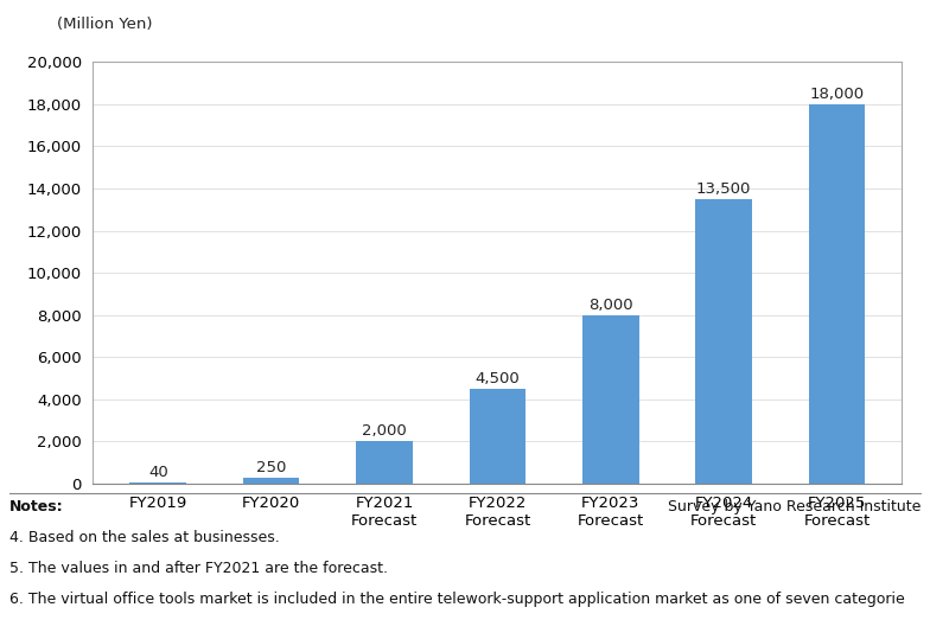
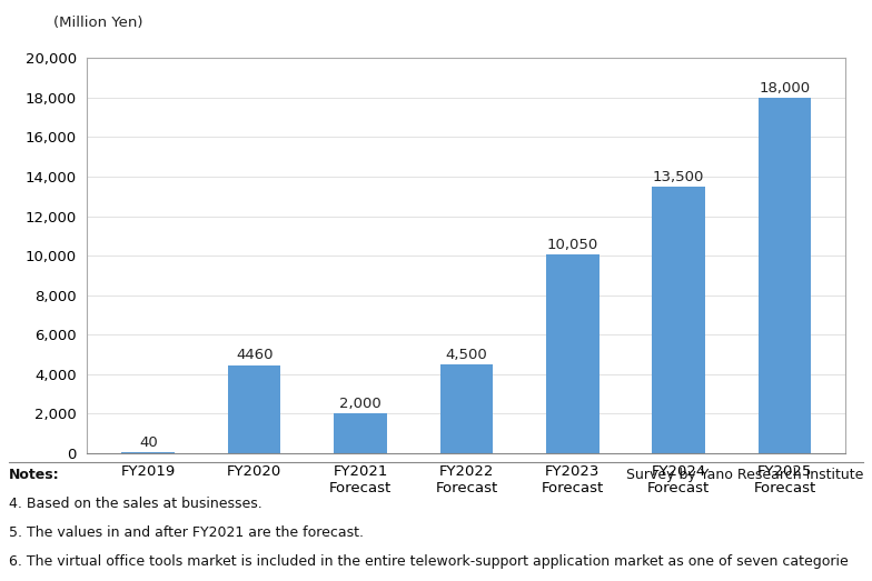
FY2020: 250 -> 4460
FY2023 Forecast: 8,000 -> 10,050
